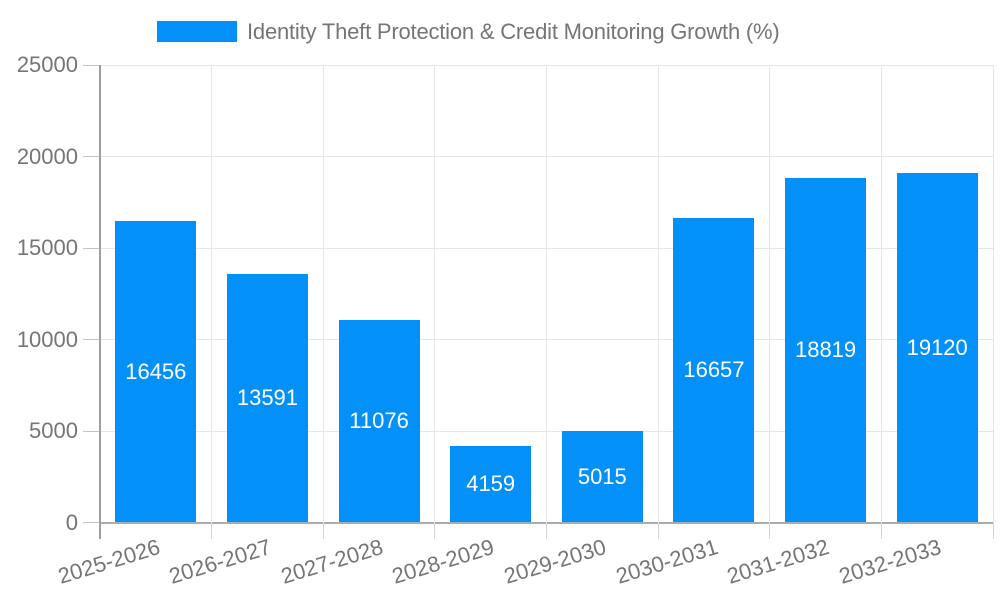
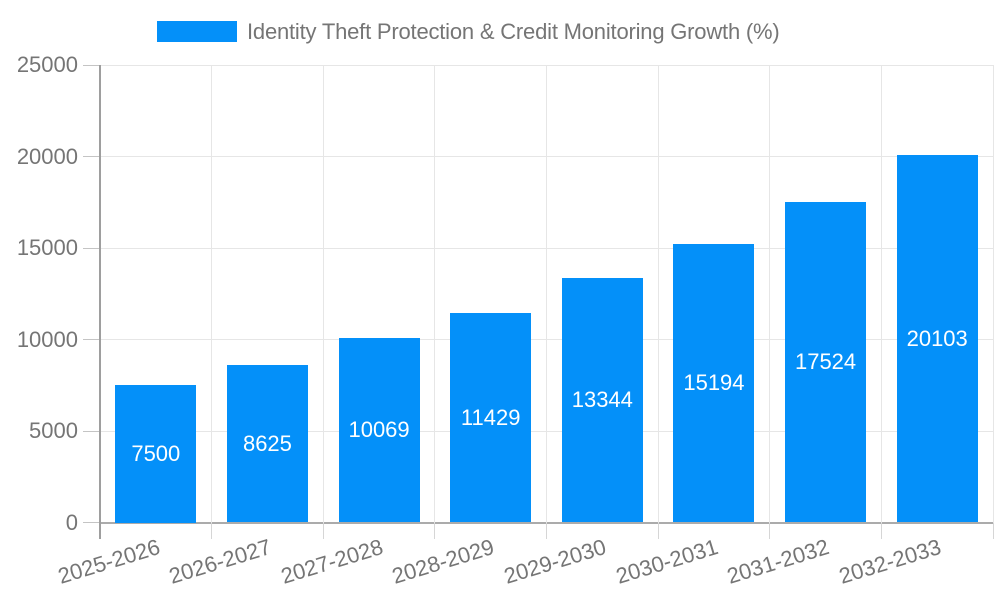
2025-2026: 16456 -> 7500
2026-2027: 13591 -> 8625
2027-2028: 11076 -> 10069
2028-2029: 4159 -> 11429
2029-2030: 5015 -> 13344
2030-2031: 16657 -> 15194
2031-2032: 18819 -> 17524
2032-2033: 19120 -> 20103
